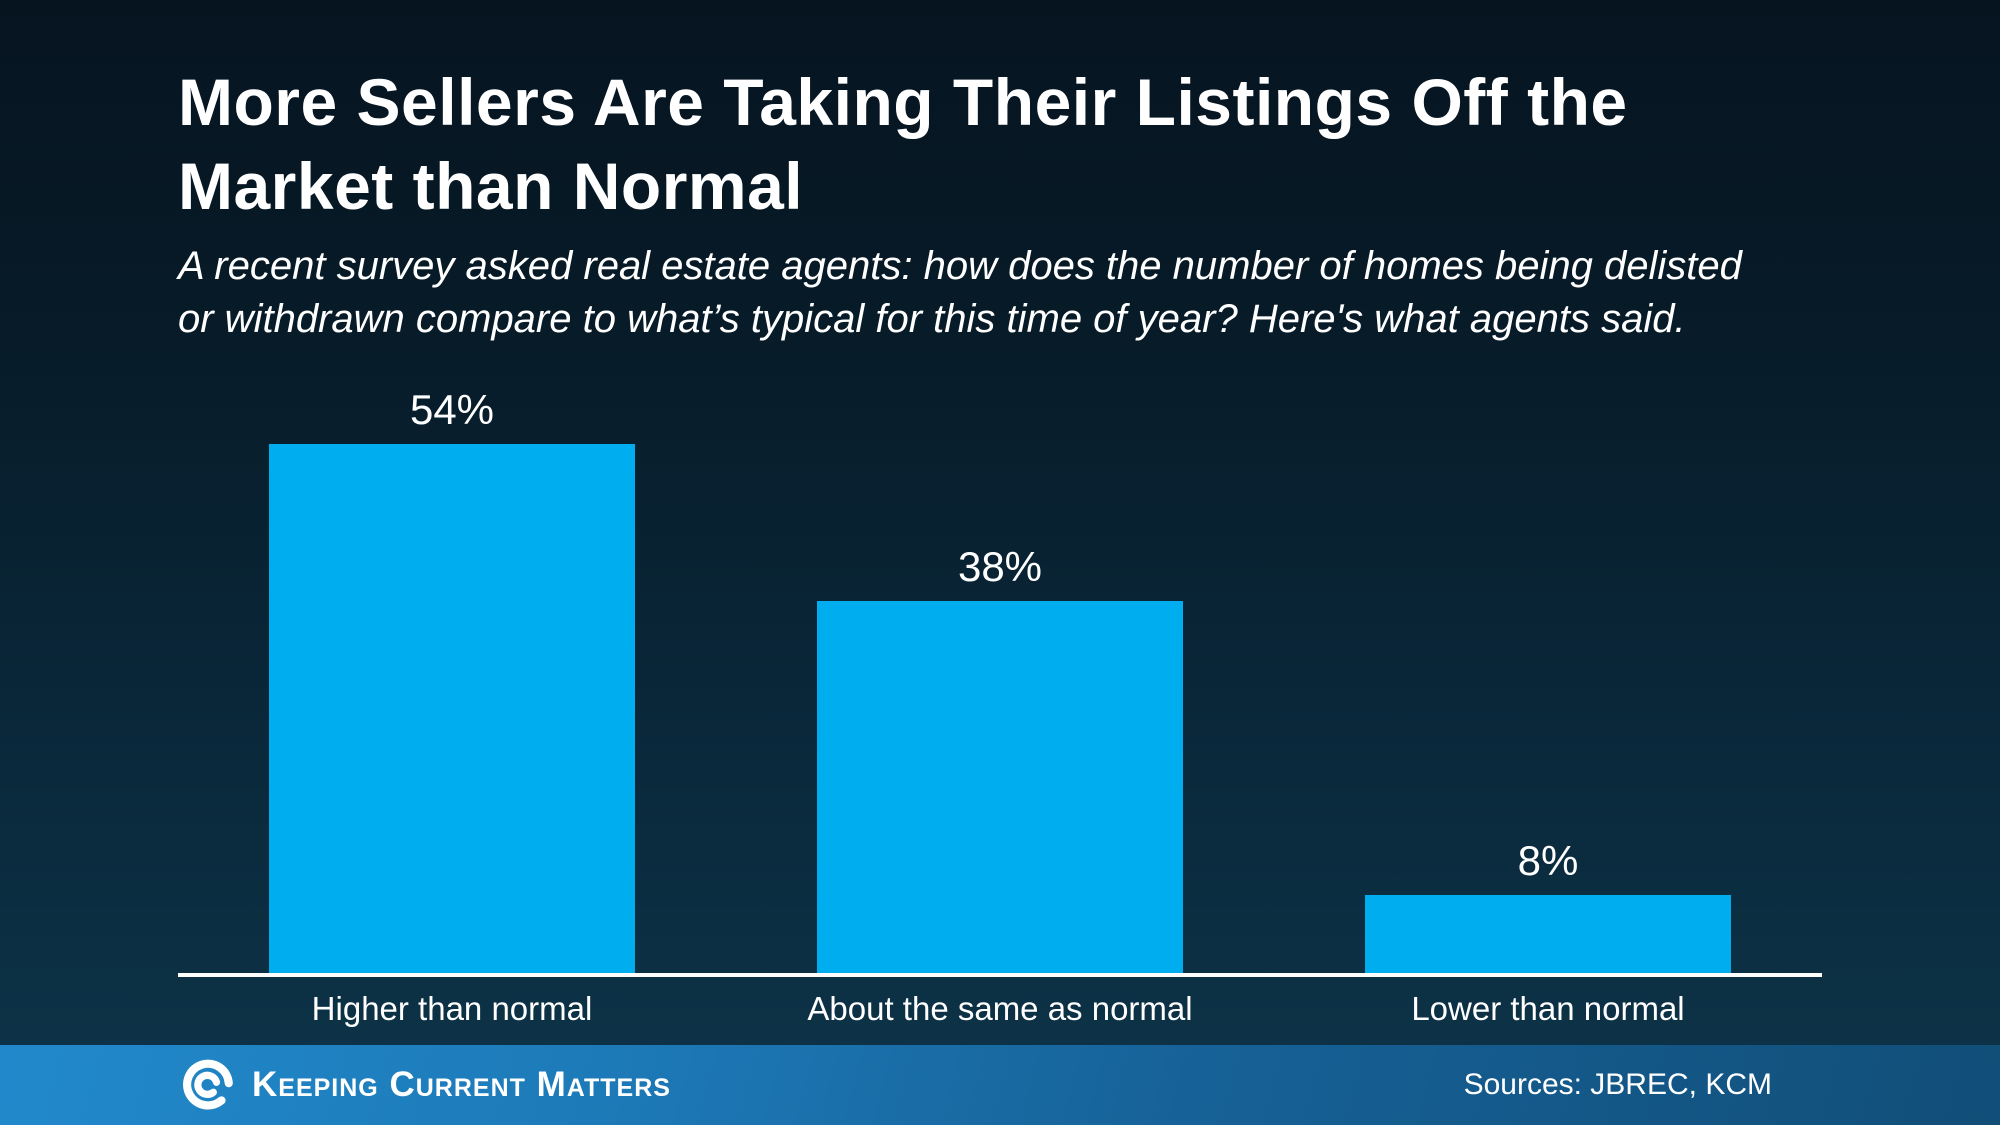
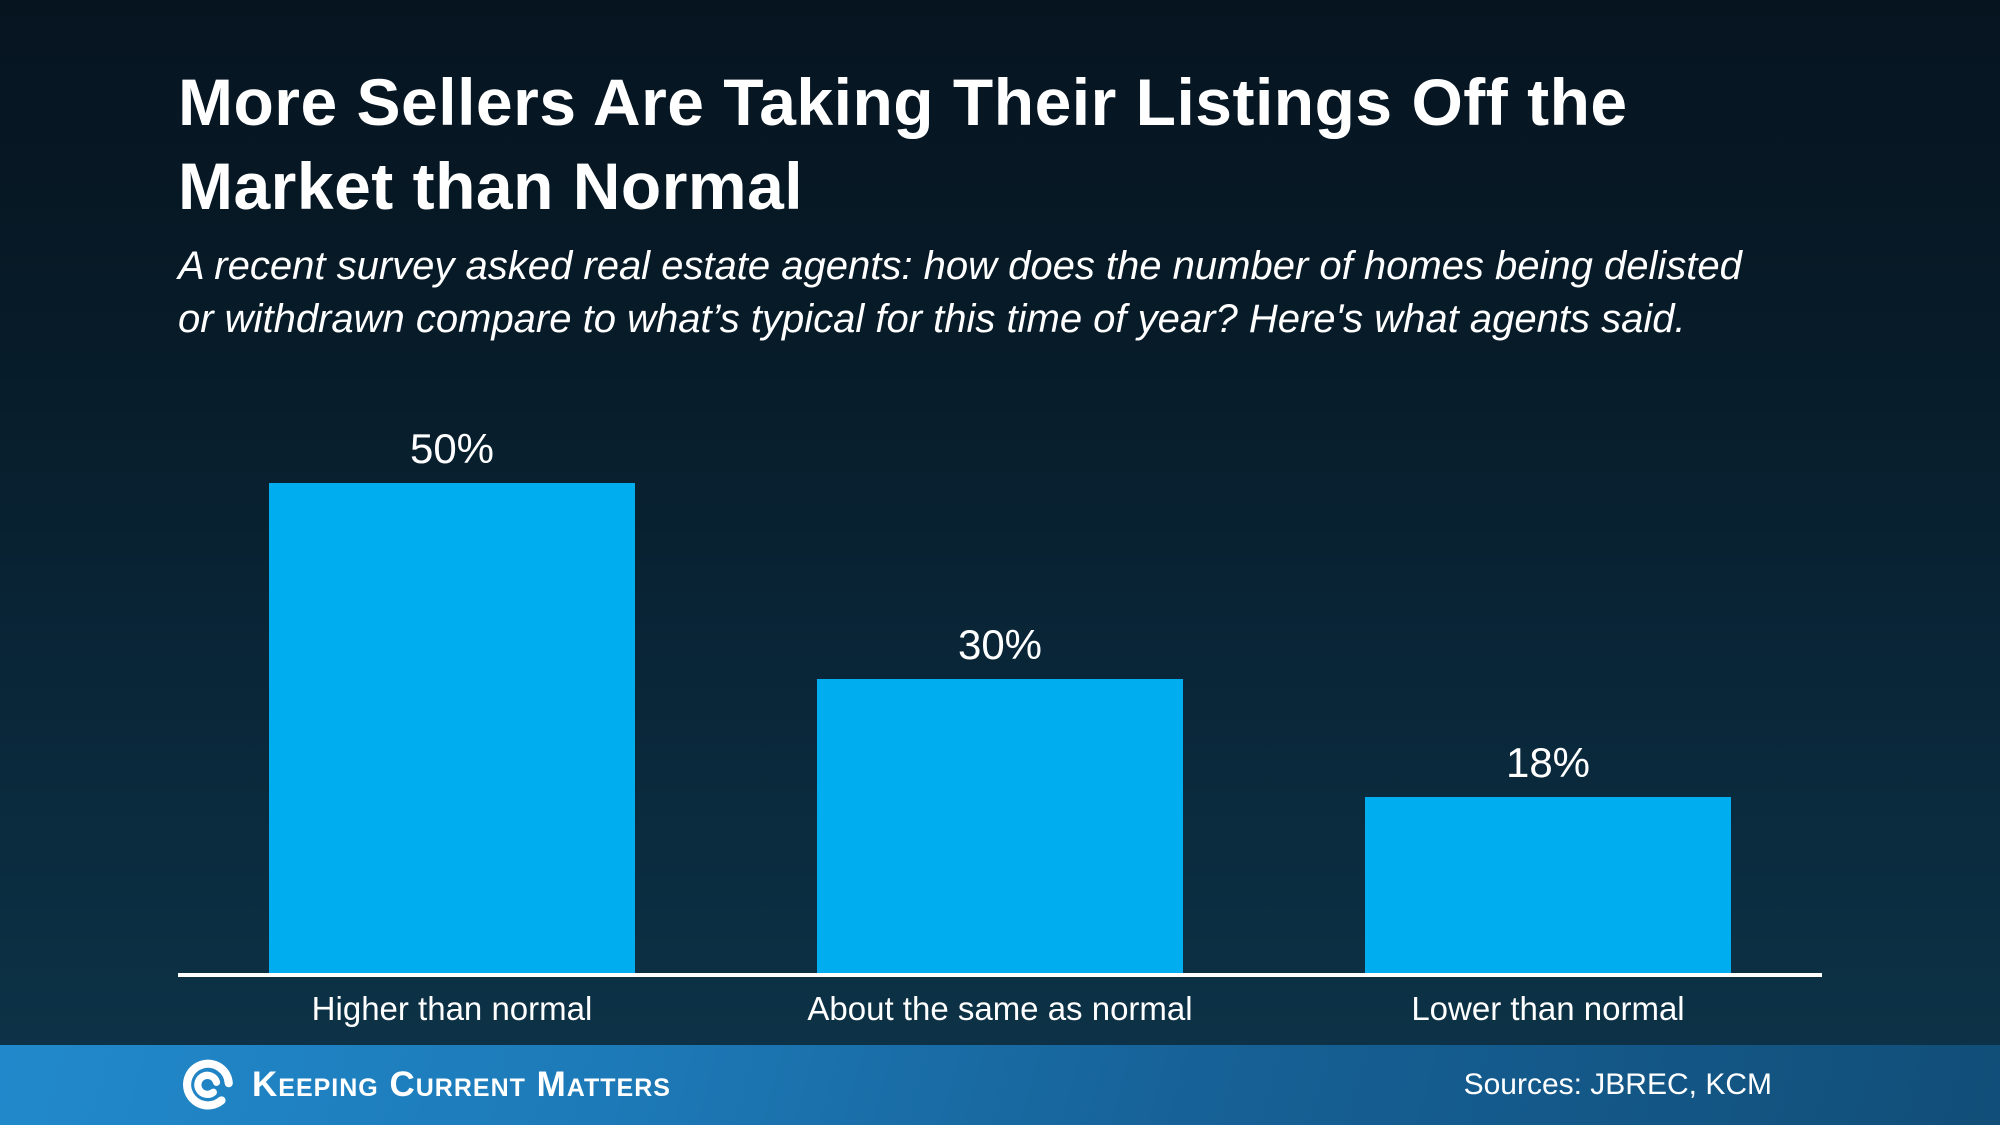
Higher than normal: 54% -> 50%
About the same as normal: 38% -> 30%
Lower than normal: 8% -> 18%
